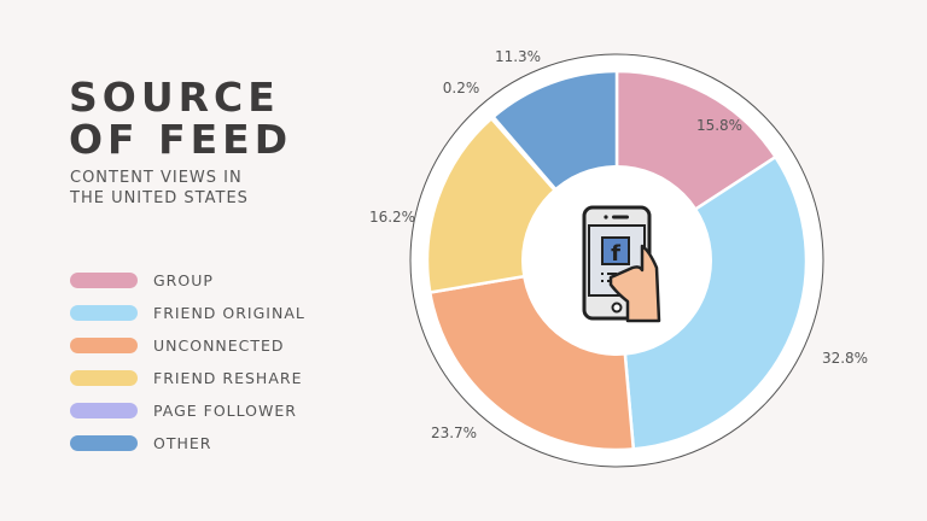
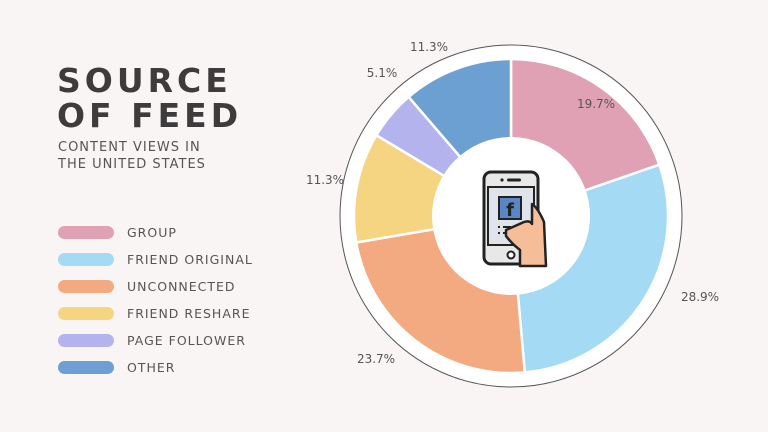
GROUP: 15.8% -> 19.7%
FRIEND ORIGINAL: 32.8% -> 28.9%
FRIEND RESHARE: 16.2% -> 11.3%
PAGE FOLLOWER: 0.2% -> 5.1%
